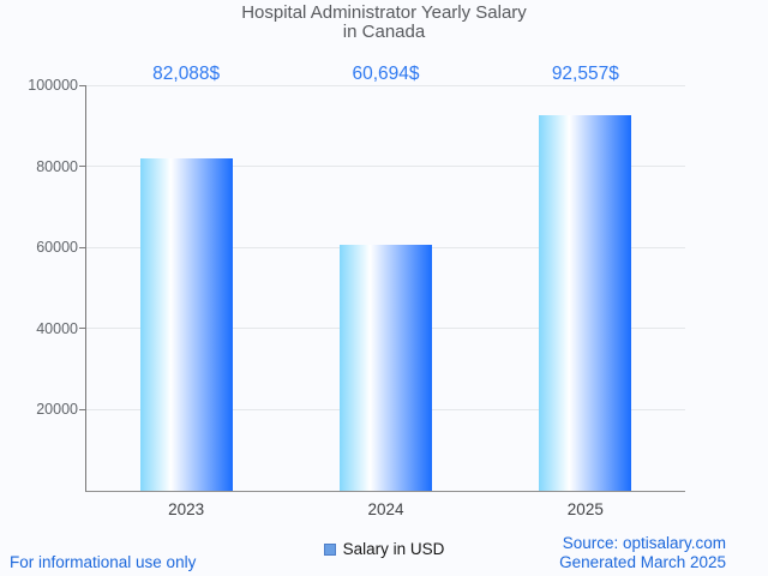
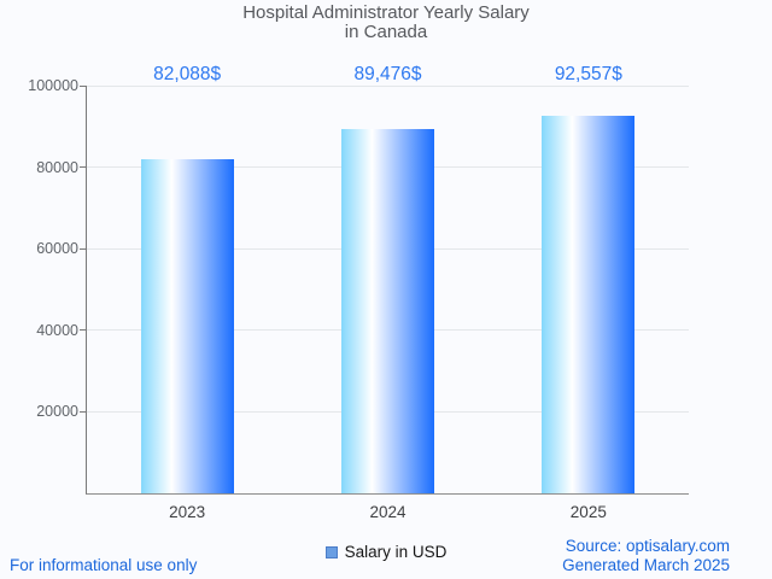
2024: 60,694 -> 89,476
